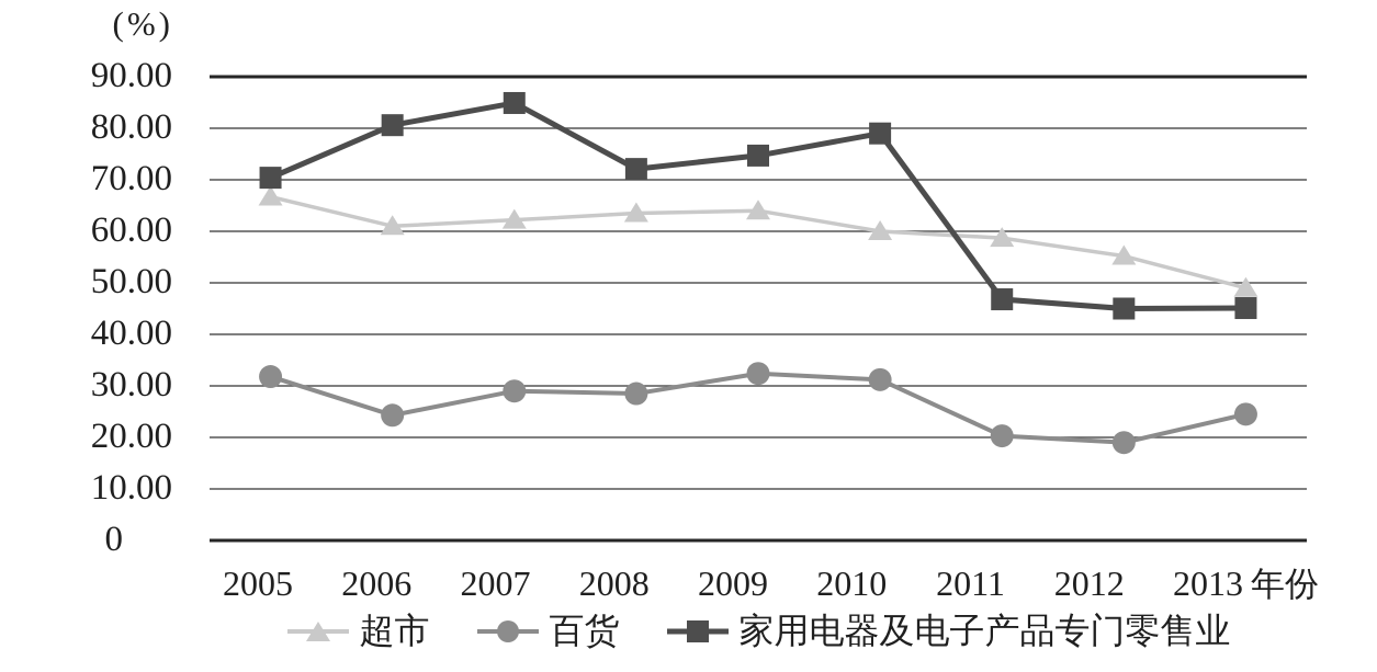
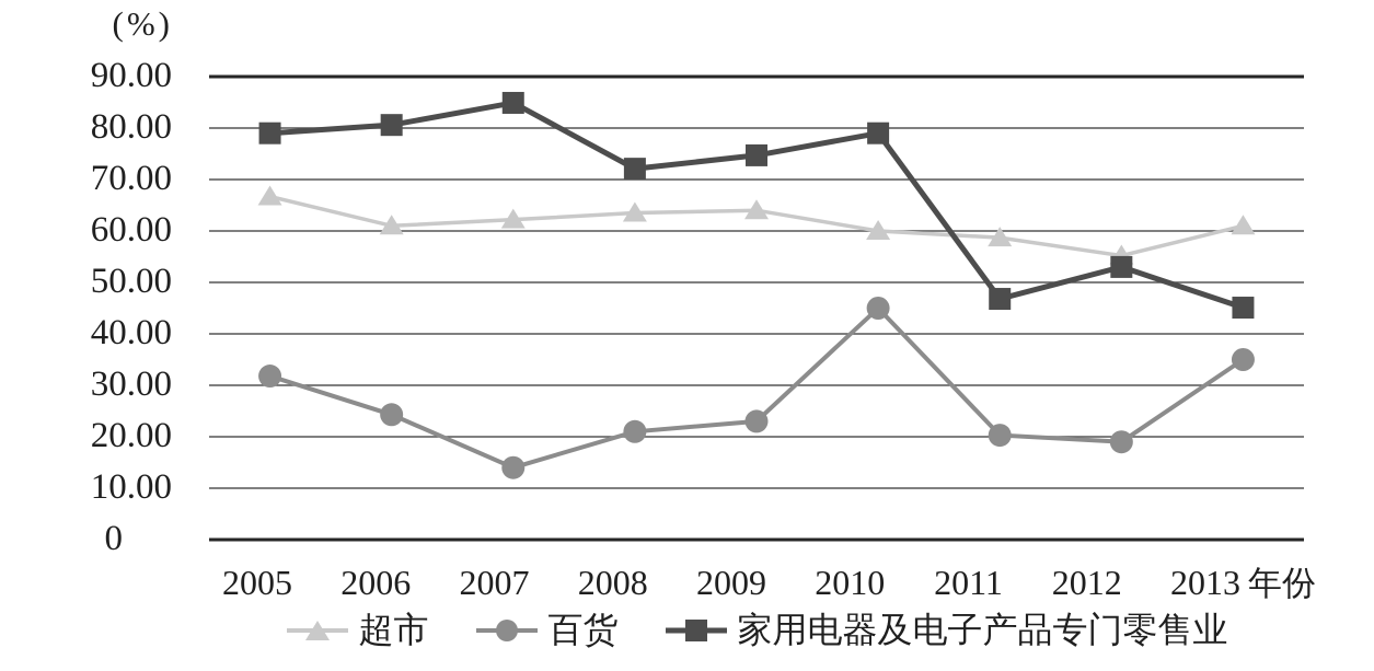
家用电器及电子产品专门零售业/2005: 70 -> 79
百货/2007: 29 -> 14
百货/2008: 28 -> 21
百货/2009: 32 -> 23
百货/2010: 31 -> 45
家用电器及电子产品专门零售业/2012: 45 -> 53
超市/2013: 49 -> 61
百货/2013: 24 -> 35
